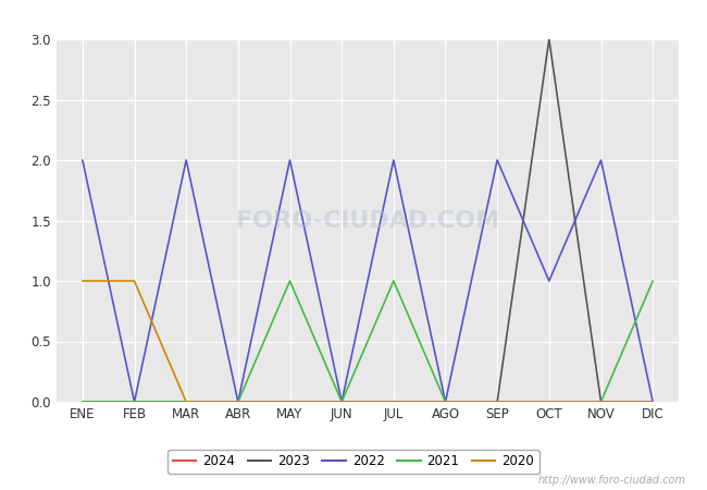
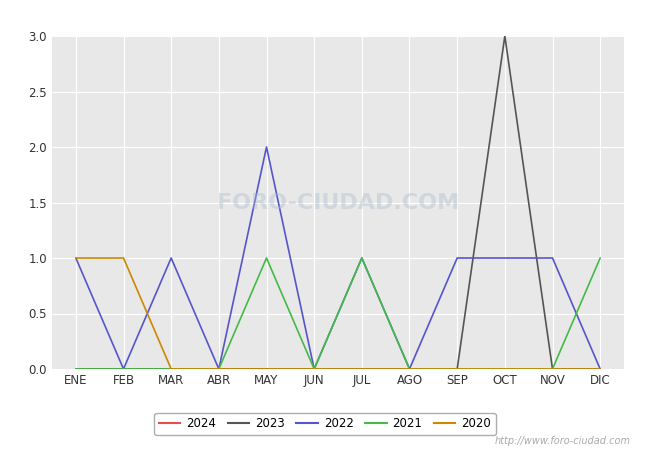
2022/ENE: 2 -> 1
2022/MAR: 2 -> 1
2022/JUL: 2 -> 1
2022/SEP: 2 -> 1
2022/NOV: 2 -> 1
